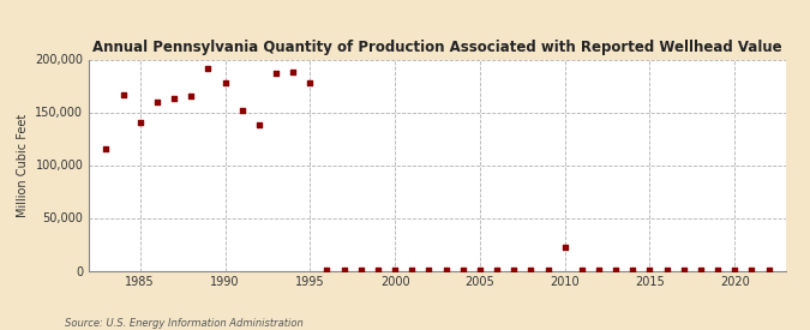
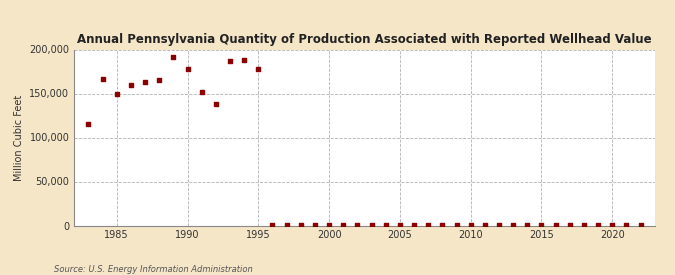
1985: 140,000 -> 150,000
2010: 22,000 -> 0
